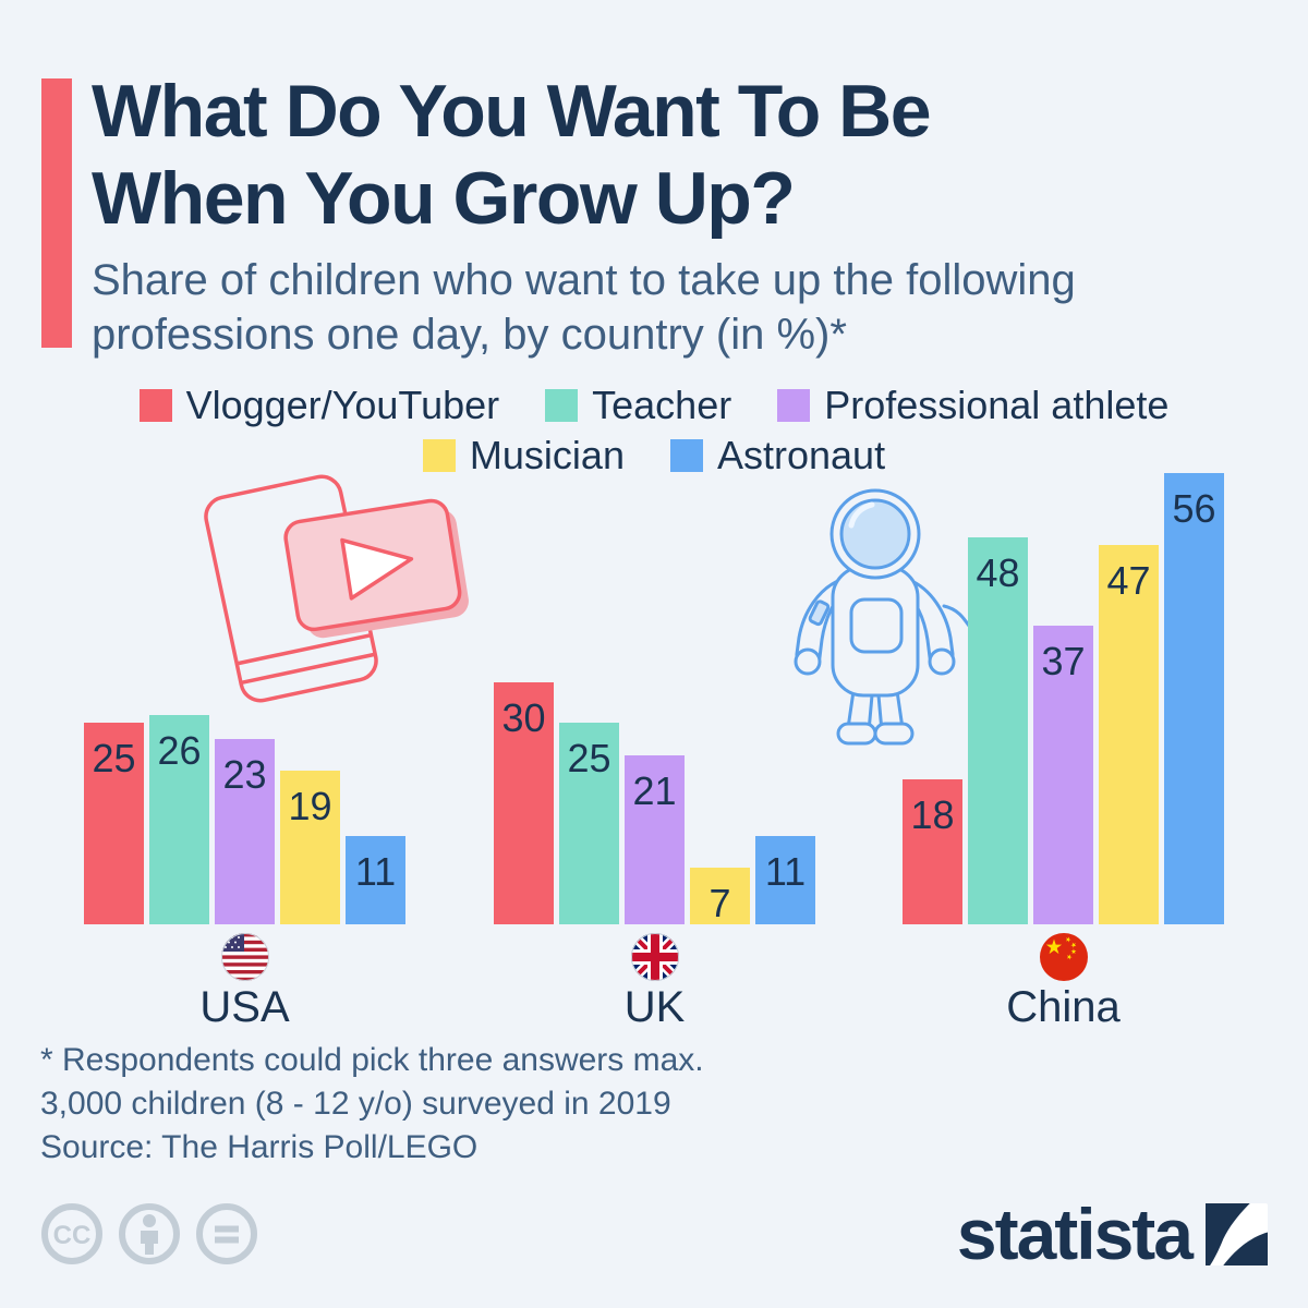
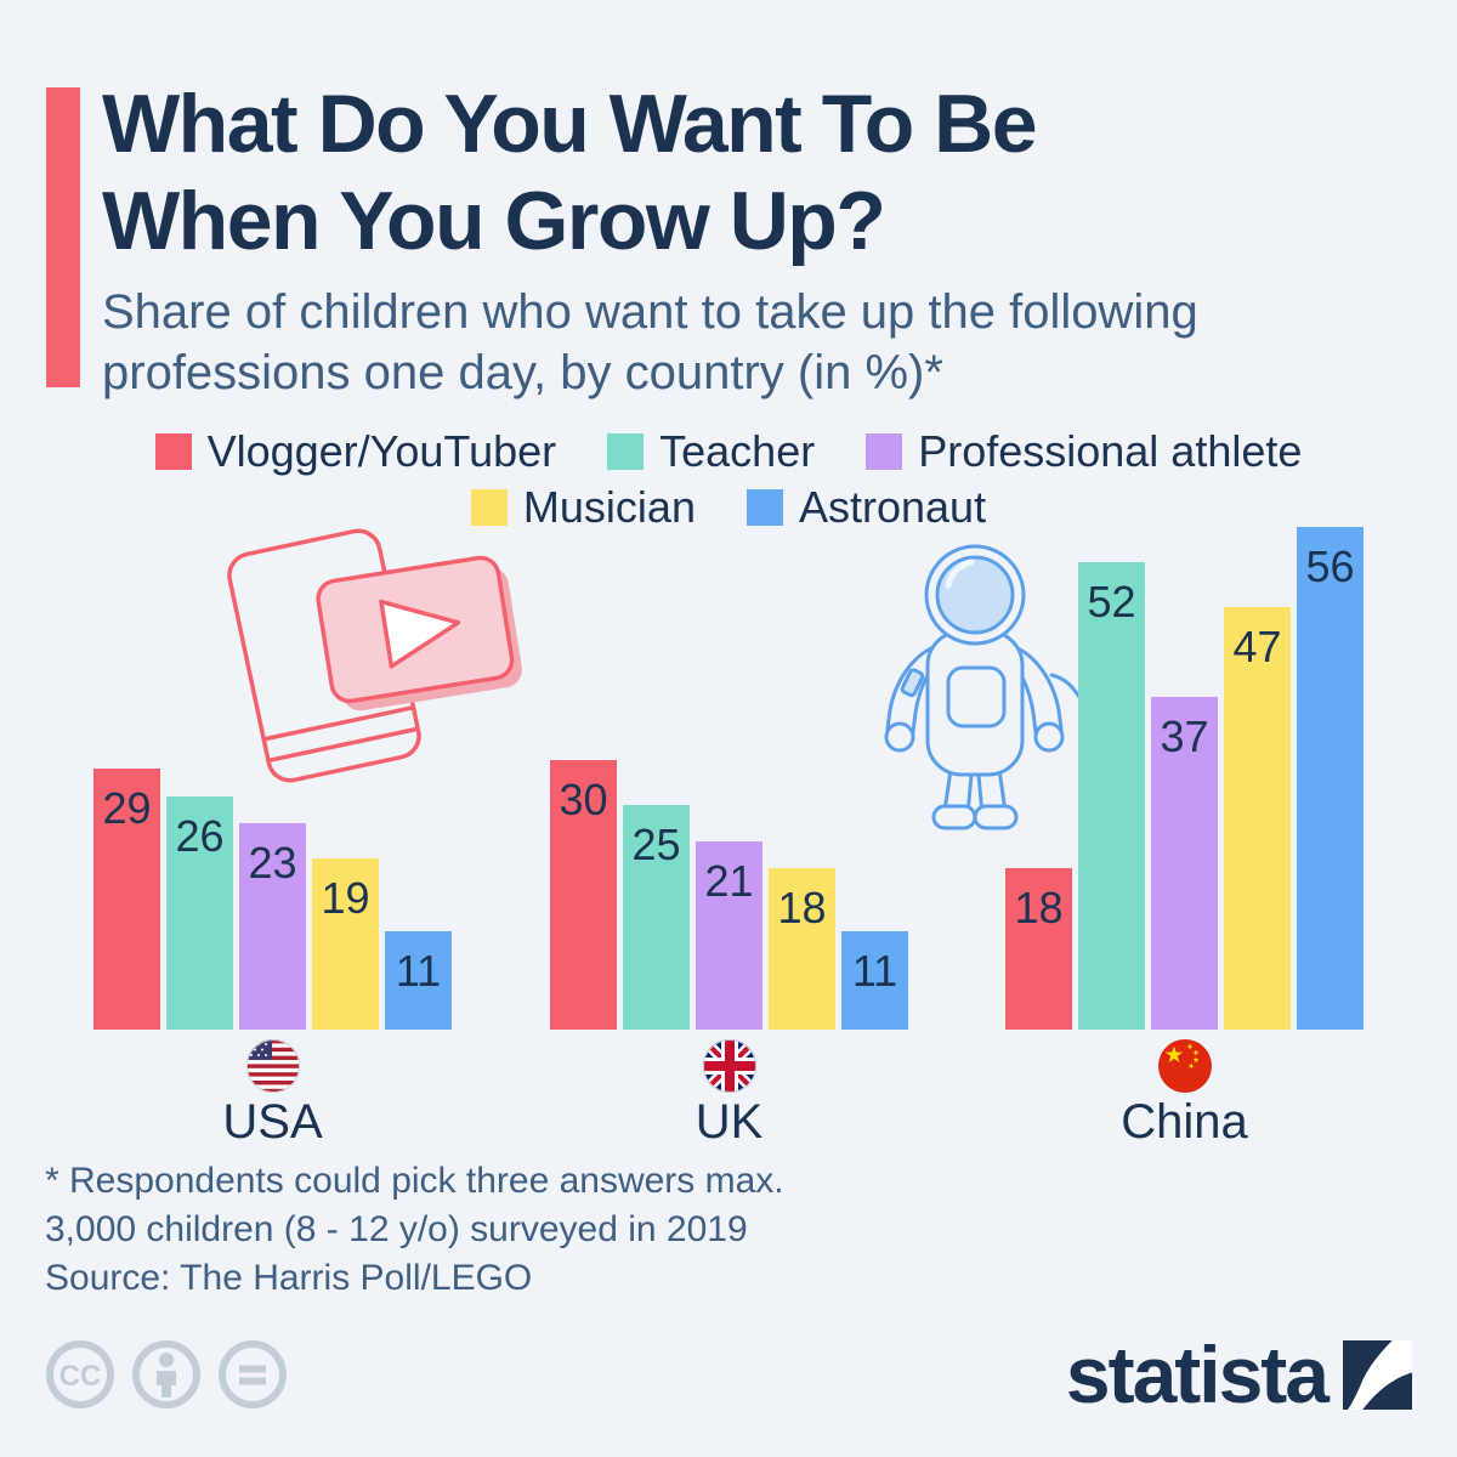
Vlogger/YouTuber/USA: 25 -> 29
Musician/UK: 7 -> 18
Teacher/China: 48 -> 52
